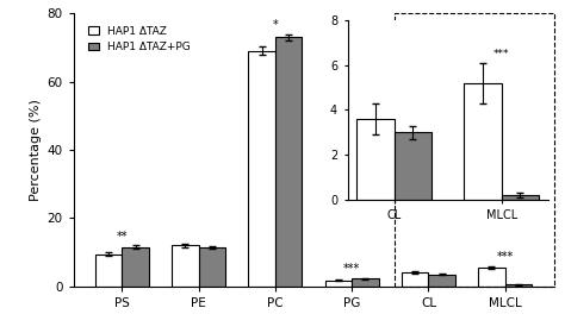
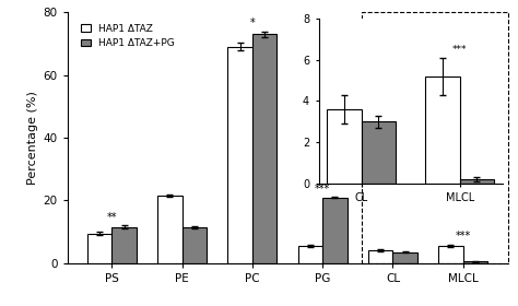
HAP1 ΔTAZ/PE: 12.0 -> 21.5
HAP1 ΔTAZ/PG: 1.8 -> 5.5
HAP1 ΔTAZ+PG/PG: 2.3 -> 21.0
